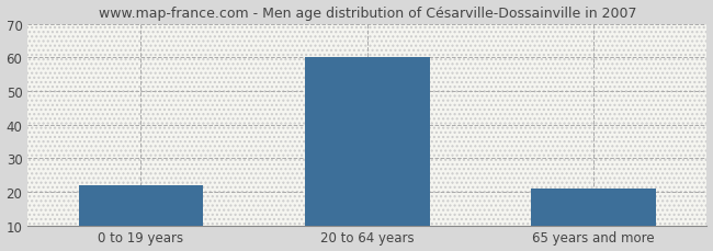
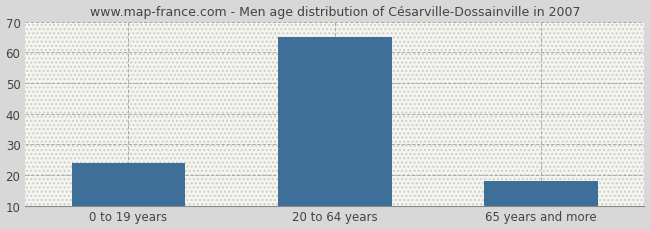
0 to 19 years: 22 -> 24
20 to 64 years: 60 -> 65
65 years and more: 21 -> 18
